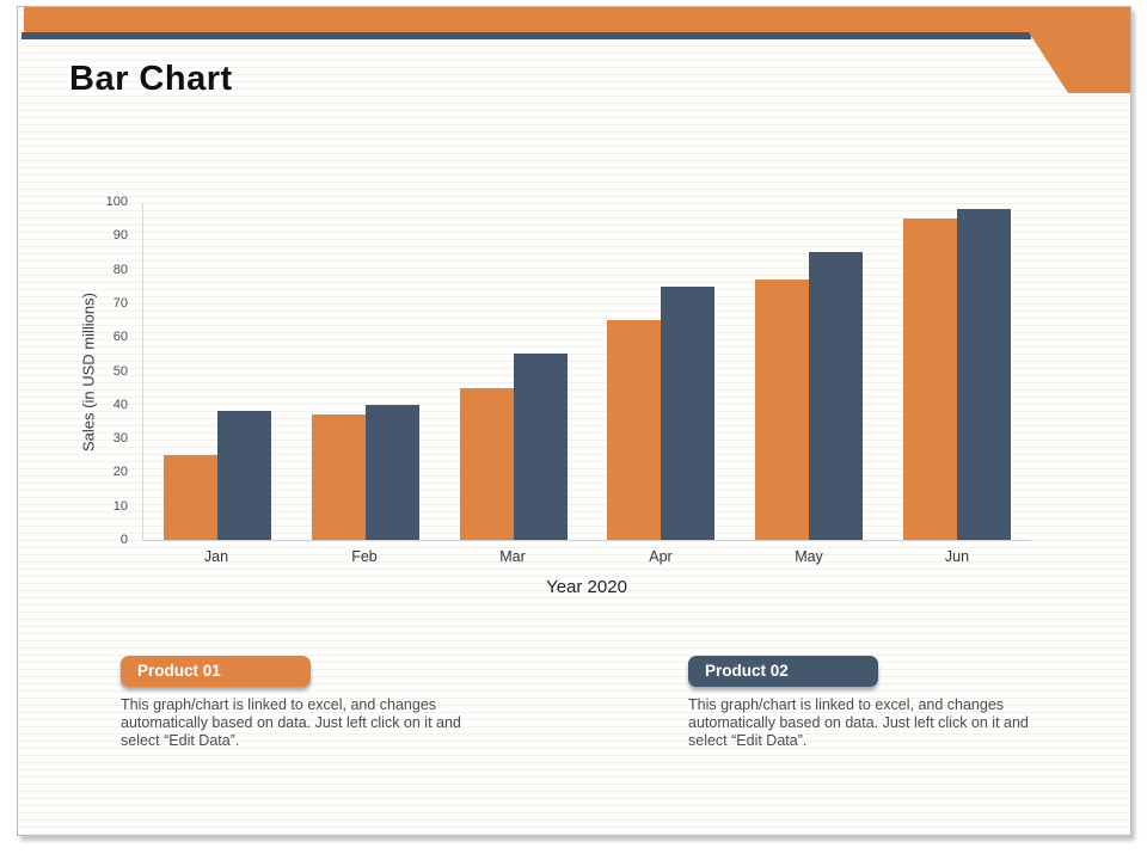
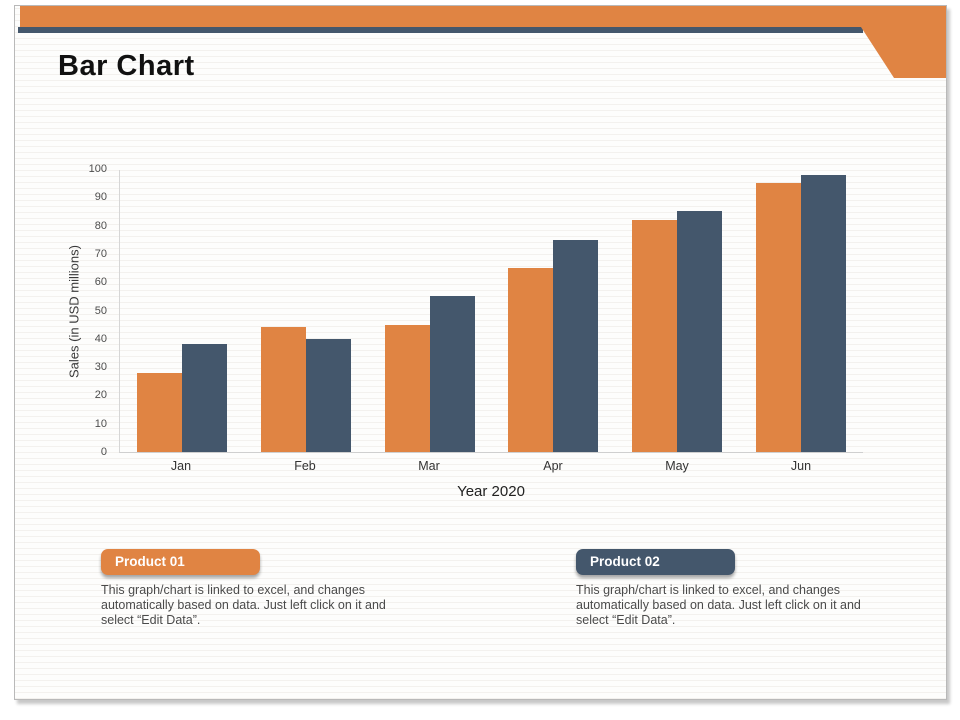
Product 01/Jan: 25 -> 28
Product 01/Feb: 37 -> 44
Product 01/May: 77 -> 82
